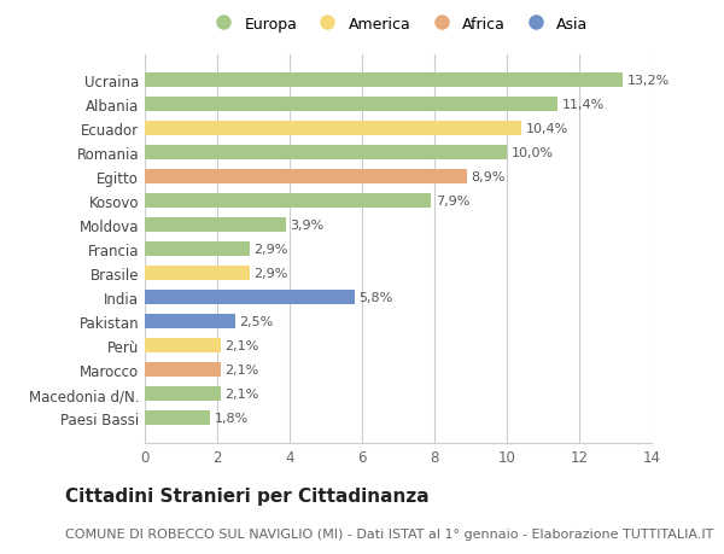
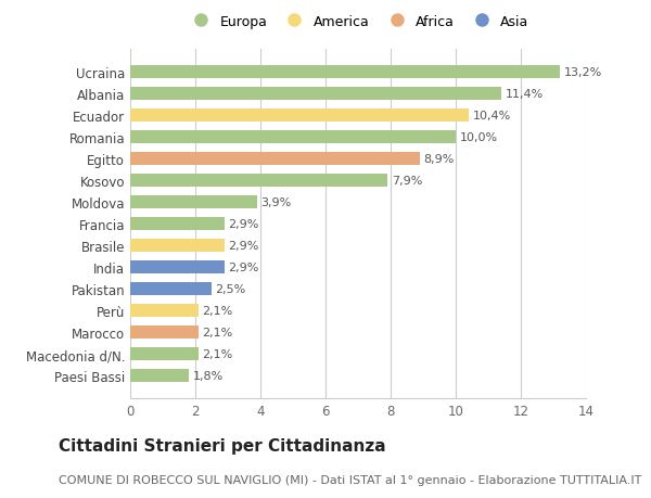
India: 5,8% -> 2,9%
